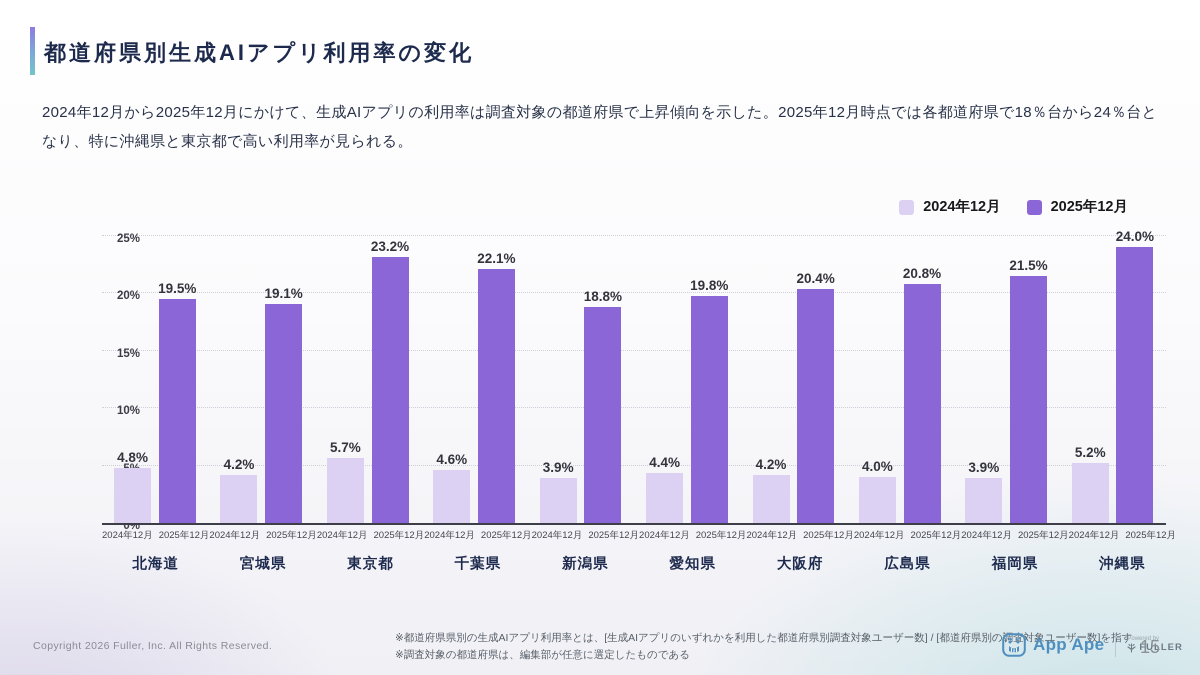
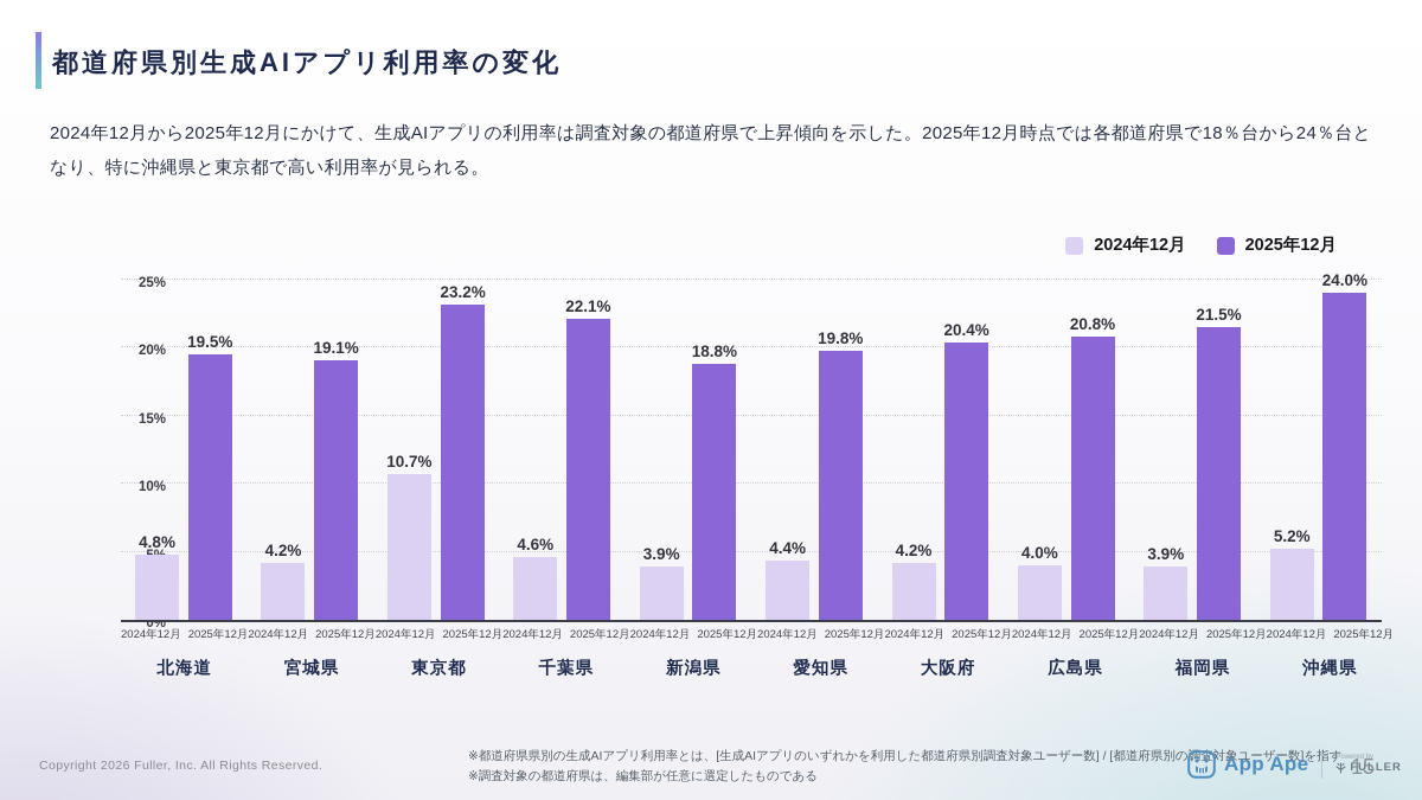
2024年12月/東京都: 5.7% -> 10.7%
